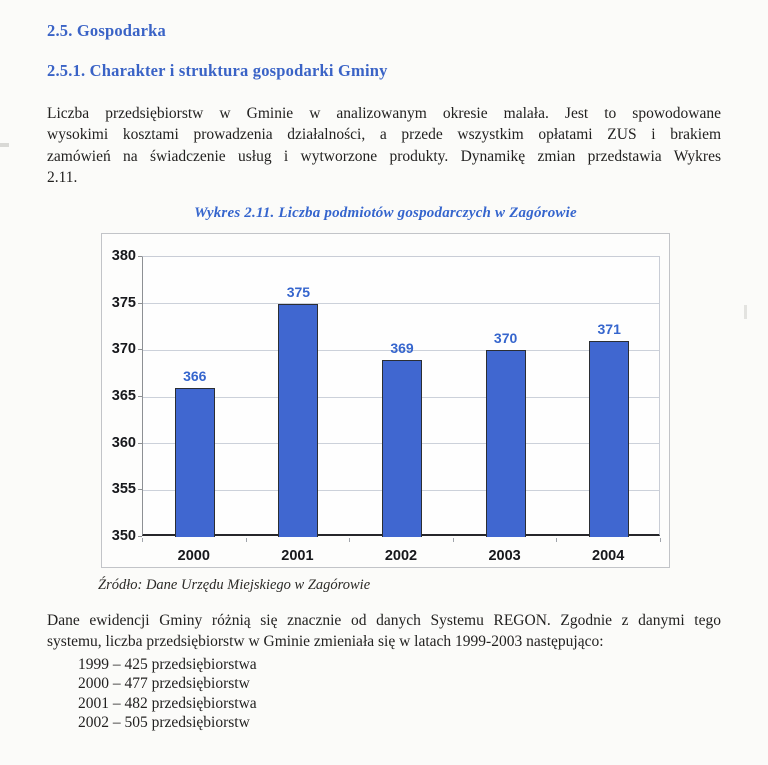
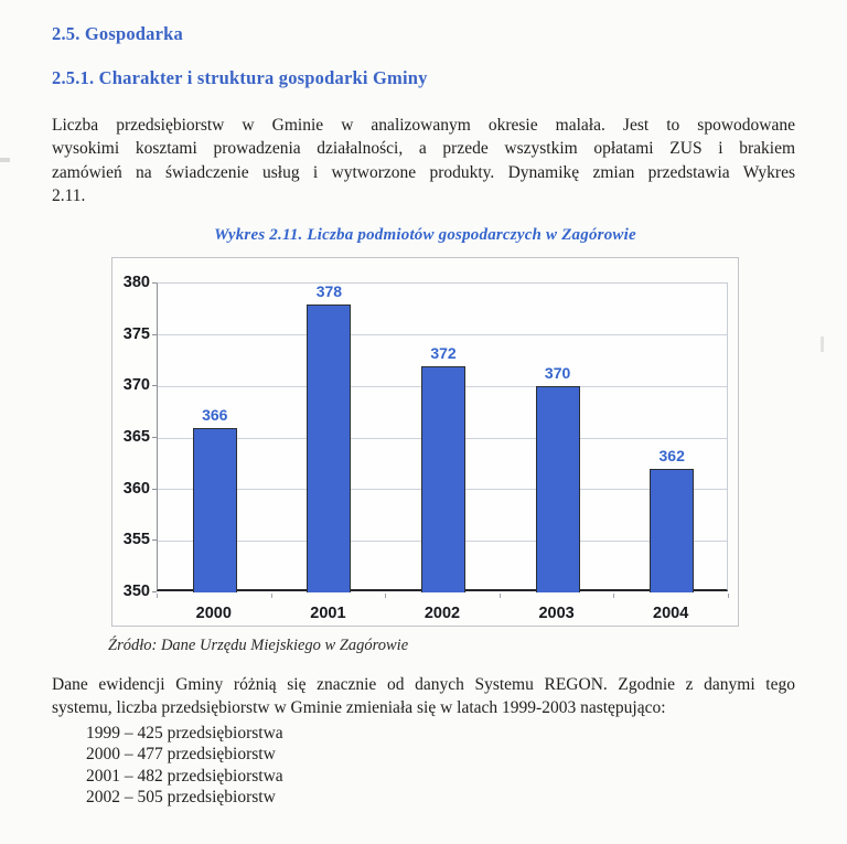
2001: 375 -> 378
2002: 369 -> 372
2004: 371 -> 362
